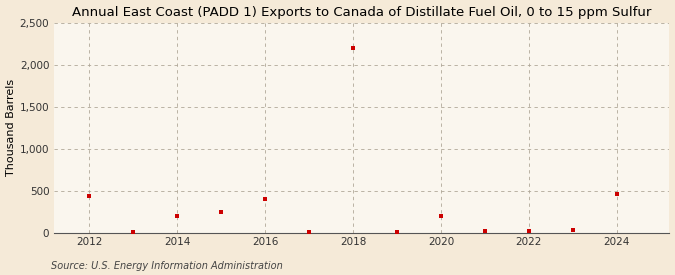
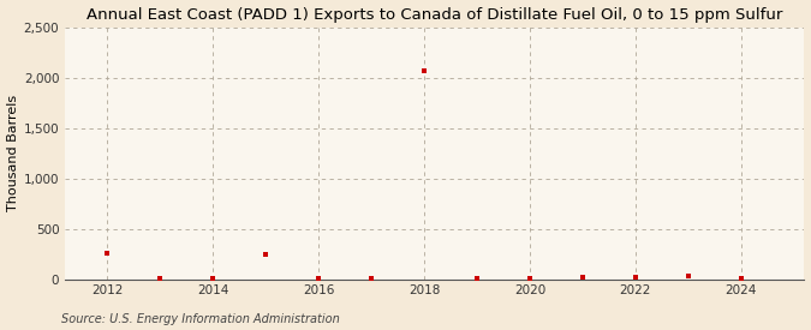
2012: 440 -> 250
2014: 200 -> 0
2016: 400 -> 0
2018: 2,200 -> 2,070
2020: 200 -> 10
2024: 460 -> 0
